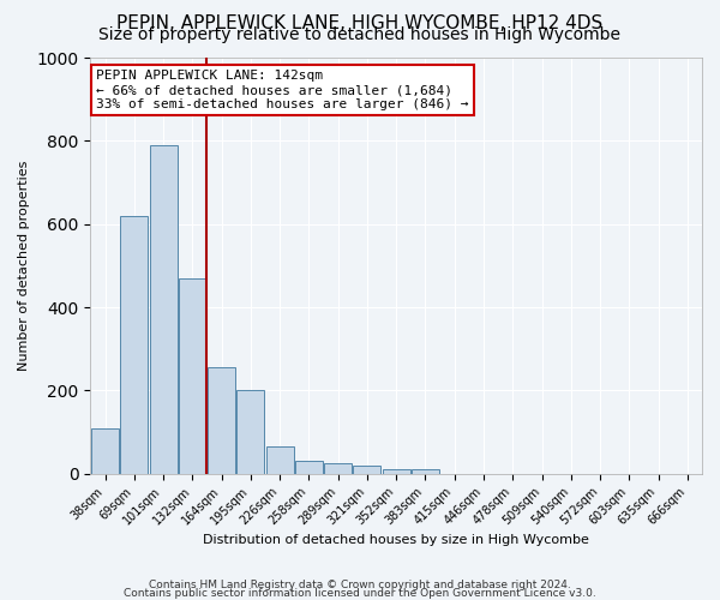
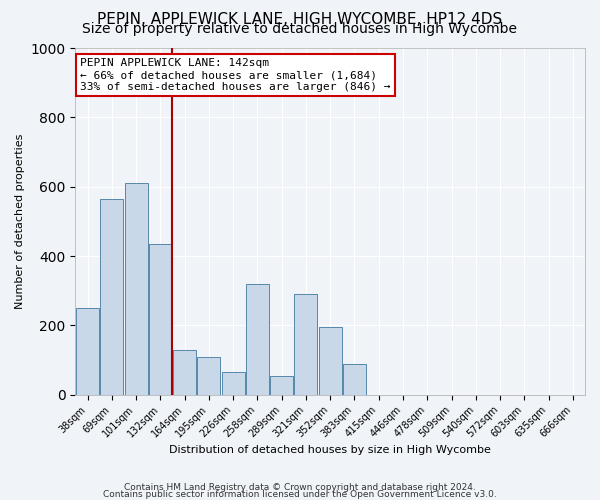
38sqm: 110 -> 250
69sqm: 620 -> 565
101sqm: 790 -> 610
132sqm: 470 -> 435
164sqm: 255 -> 130
195sqm: 200 -> 110
258sqm: 30 -> 320
289sqm: 25 -> 55
321sqm: 18 -> 290
352sqm: 10 -> 195
383sqm: 12 -> 90
